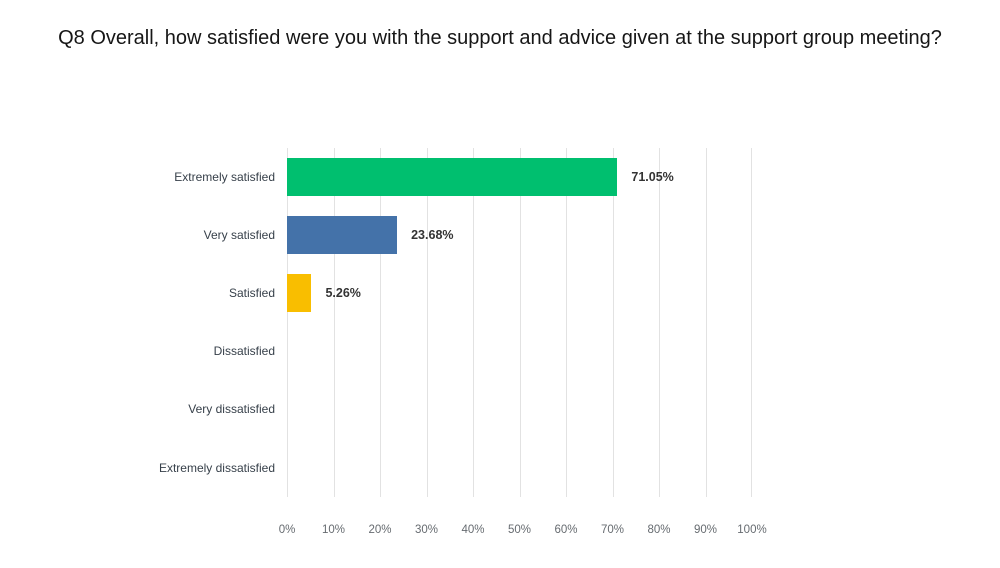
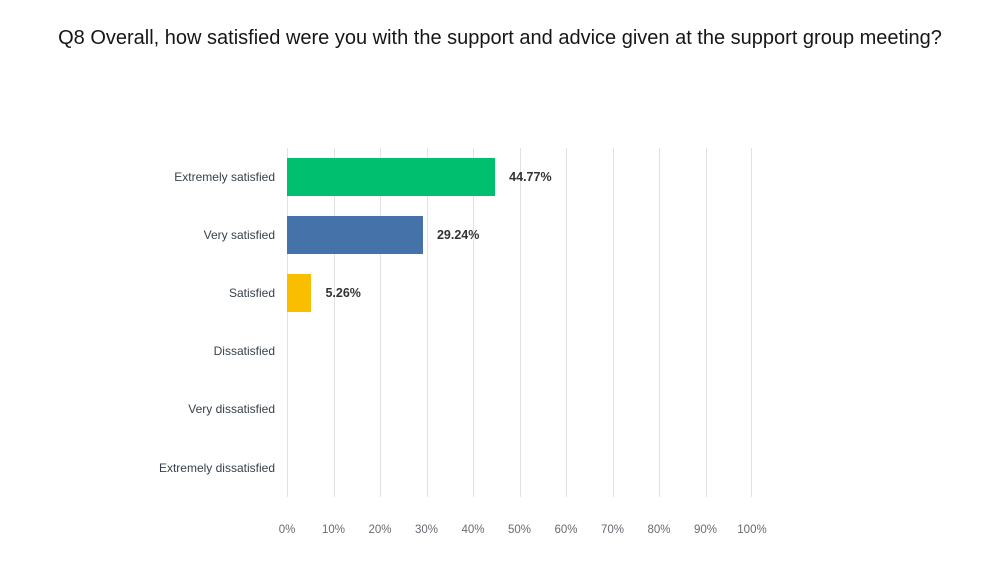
Extremely satisfied: 71.05% -> 44.77%
Very satisfied: 23.68% -> 29.24%
